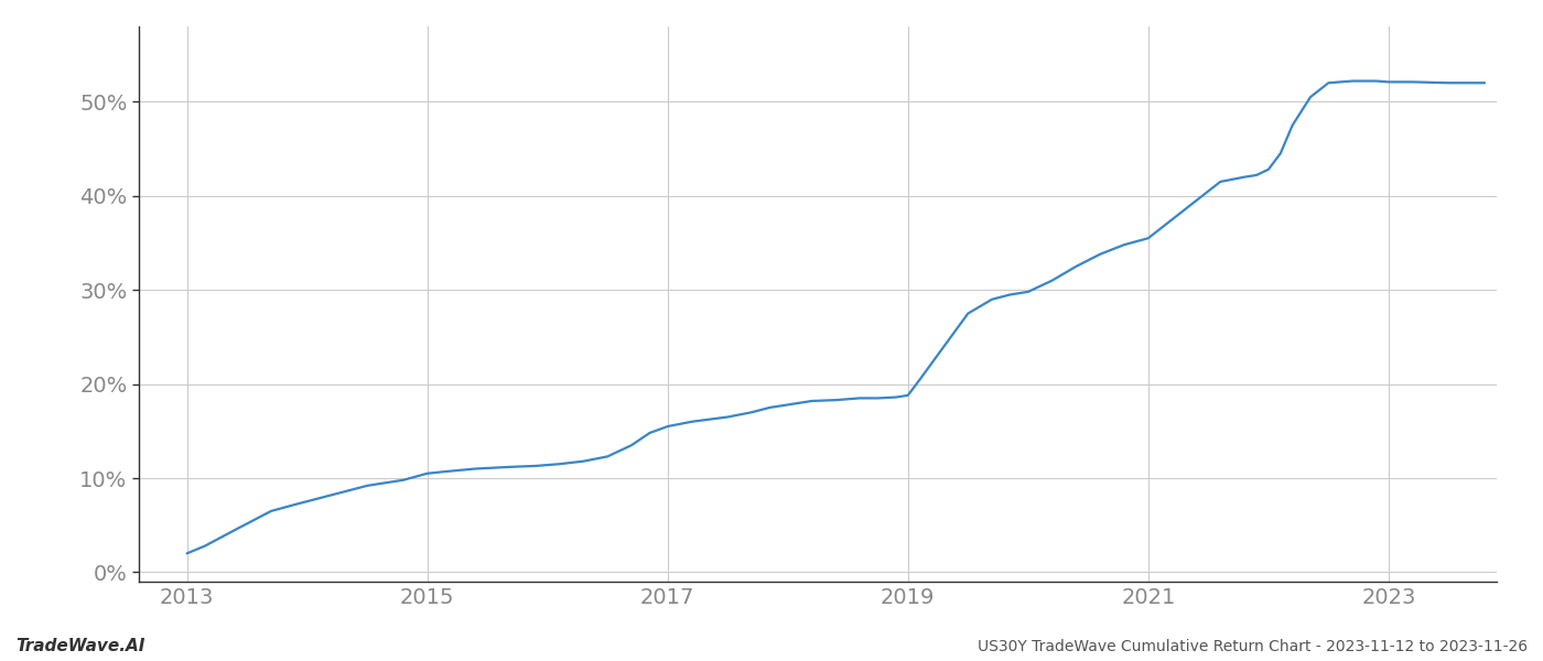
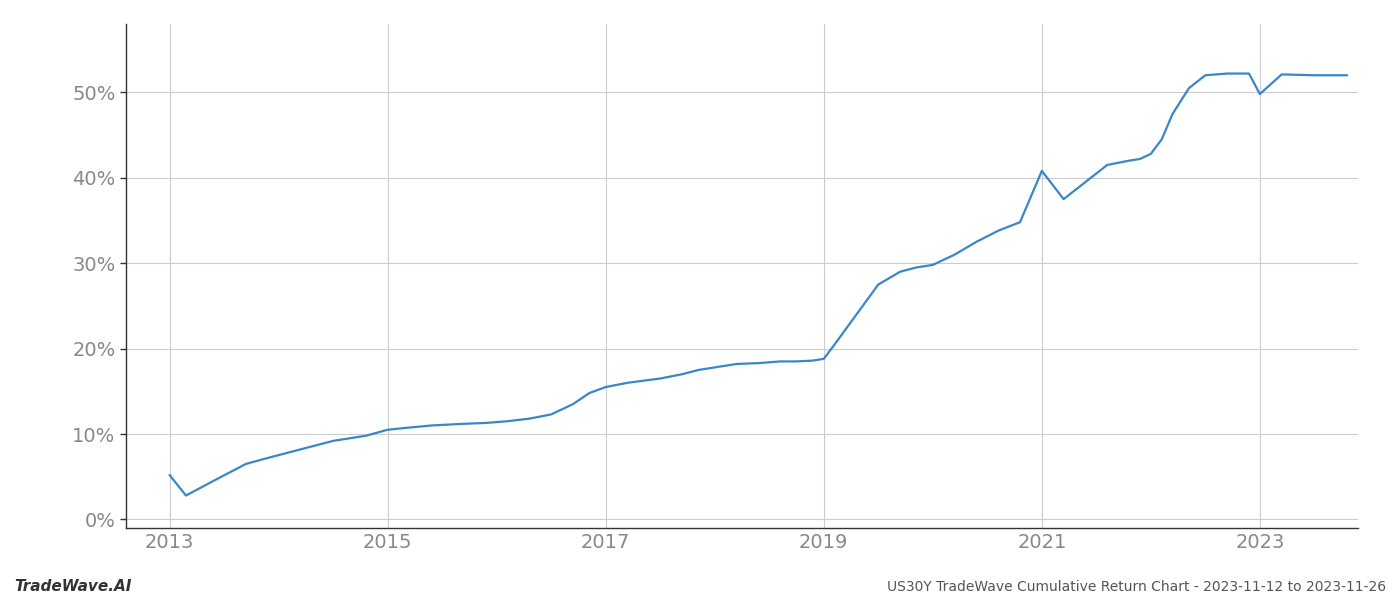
2013: 2.0% -> 5.2%
2021: 35.5% -> 40.8%
2023: 52.1% -> 49.8%
